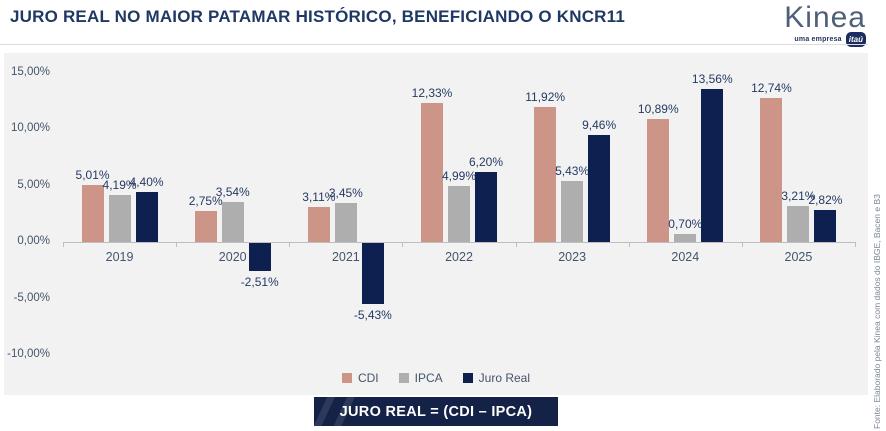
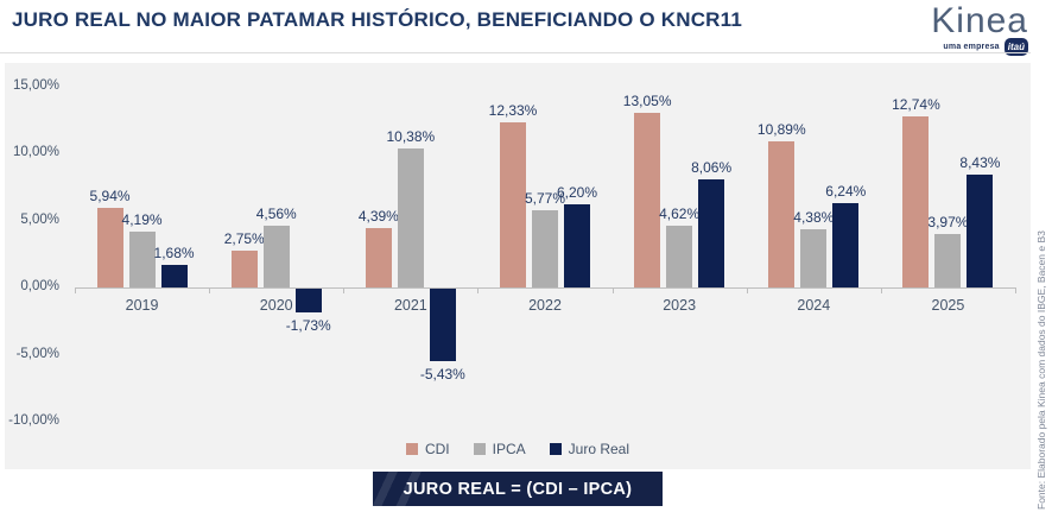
CDI/2019: 5,01% -> 5,94%
Juro Real/2019: 4,40% -> 1,68%
IPCA/2020: 3,54% -> 4,56%
Juro Real/2020: -2,51% -> -1,73%
CDI/2021: 3,11% -> 4,39%
IPCA/2021: 3,45% -> 10,38%
IPCA/2022: 4,99% -> 5,77%
CDI/2023: 11,92% -> 13,05%
IPCA/2023: 5,43% -> 4,62%
Juro Real/2023: 9,46% -> 8,06%
IPCA/2024: 0,70% -> 4,38%
Juro Real/2024: 13,56% -> 6,24%
IPCA/2025: 3,21% -> 3,97%
Juro Real/2025: 2,82% -> 8,43%
